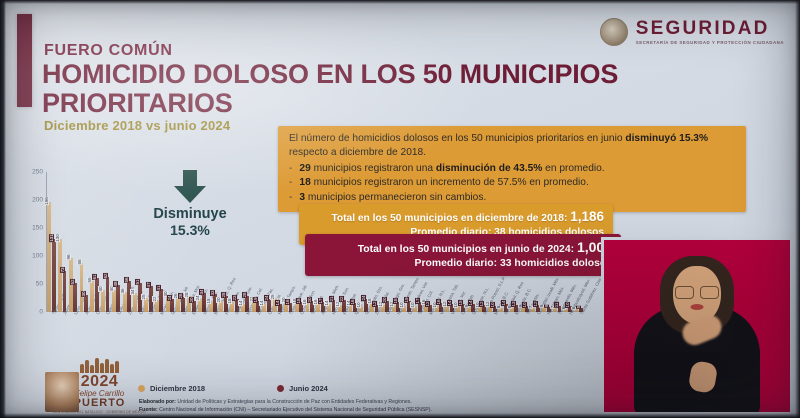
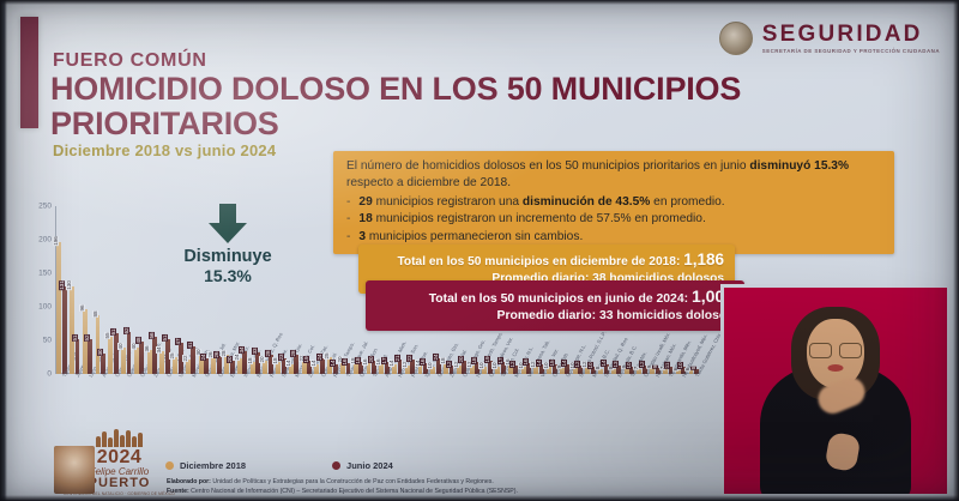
Junio 2024/Juárez, Chih.: 73 -> 51
